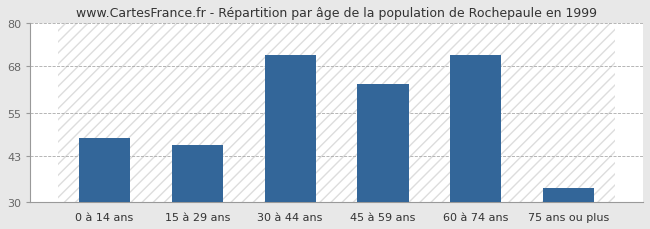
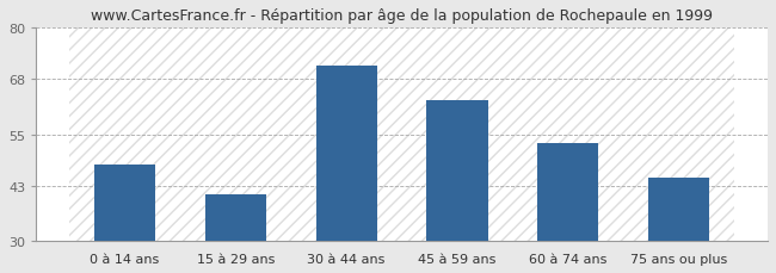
15 à 29 ans: 46 -> 41
60 à 74 ans: 71 -> 53
75 ans ou plus: 34 -> 45
